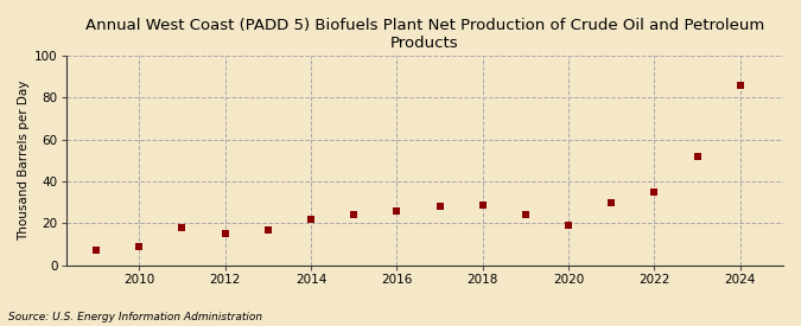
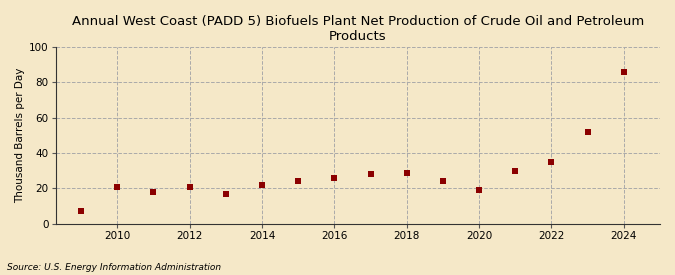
2010: 9 -> 21
2012: 15 -> 21
